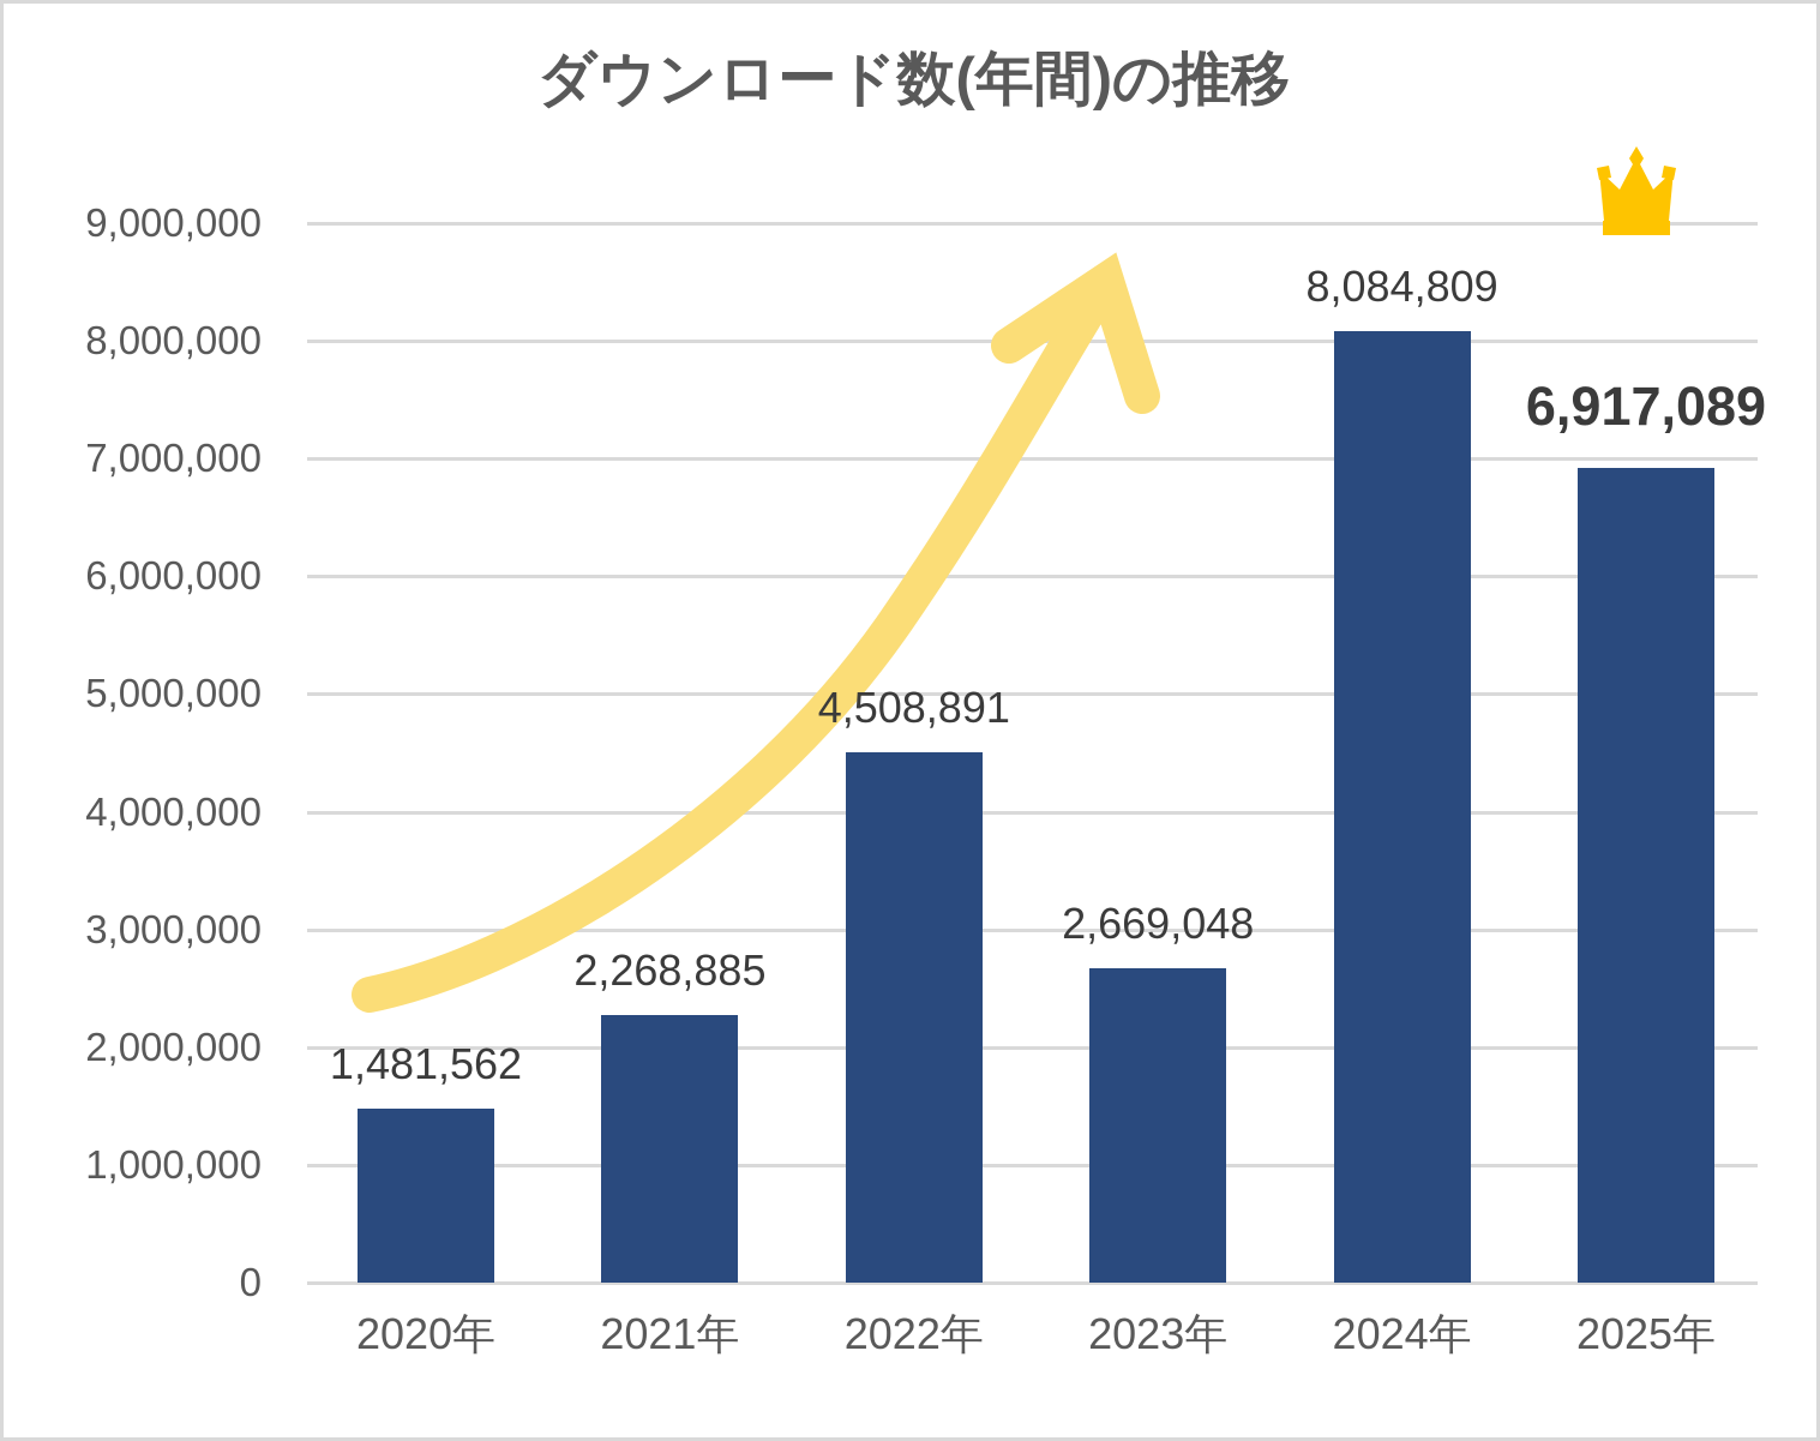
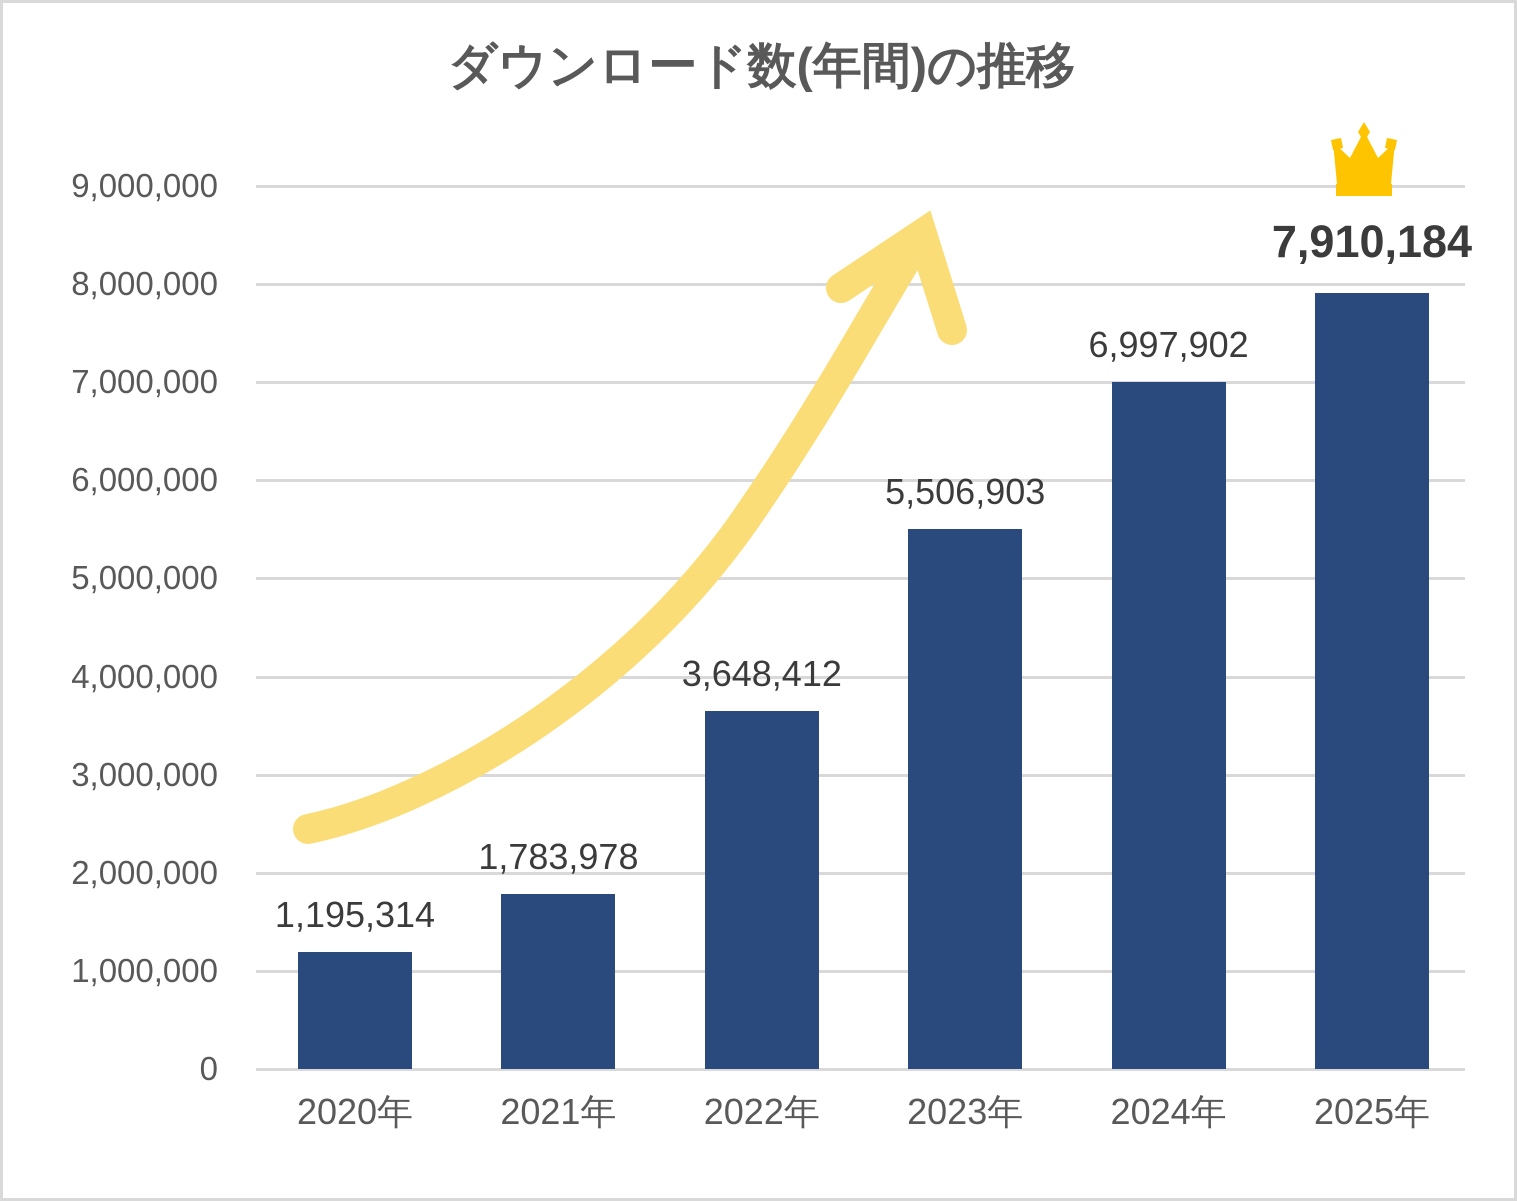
2020年: 1,481,562 -> 1,195,314
2021年: 2,268,885 -> 1,783,978
2022年: 4,508,891 -> 3,648,412
2023年: 2,669,048 -> 5,506,903
2024年: 8,084,809 -> 6,997,902
2025年: 6,917,089 -> 7,910,184
